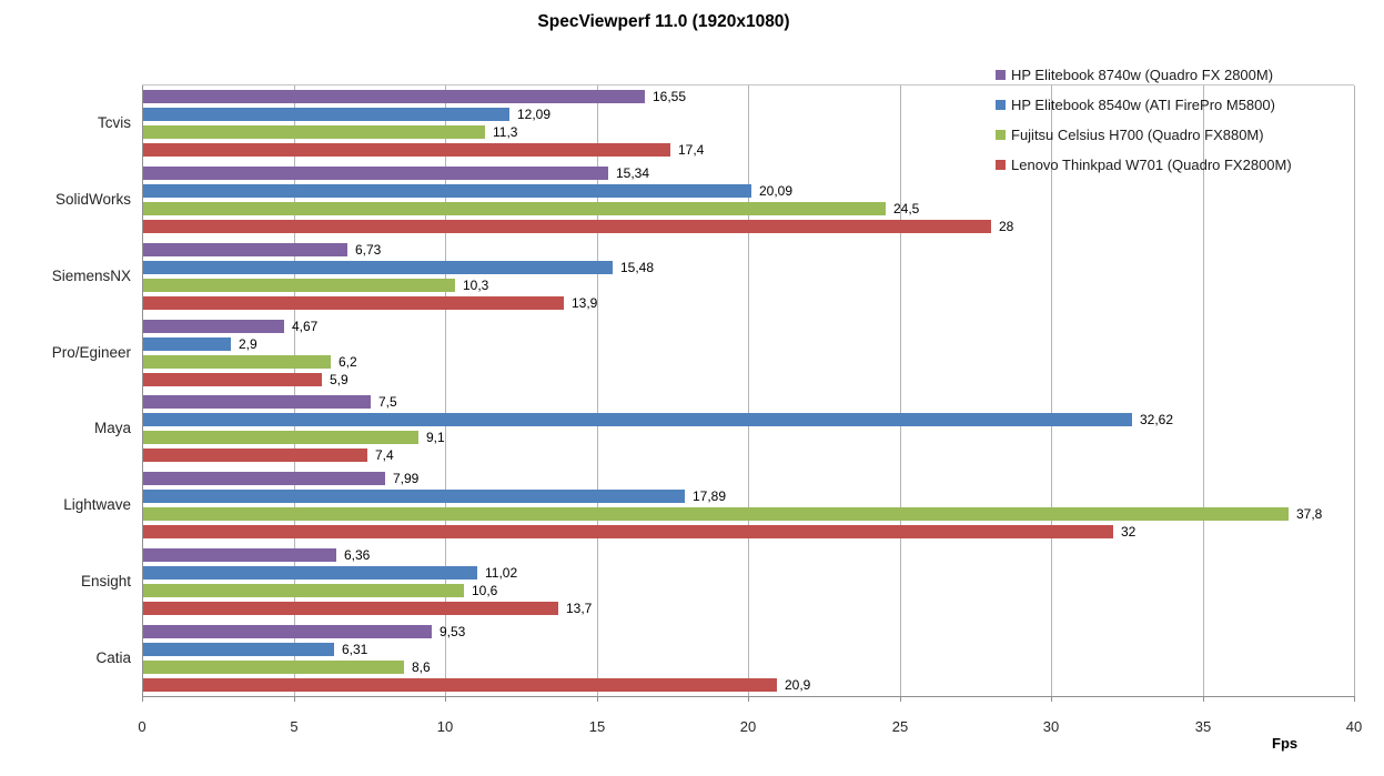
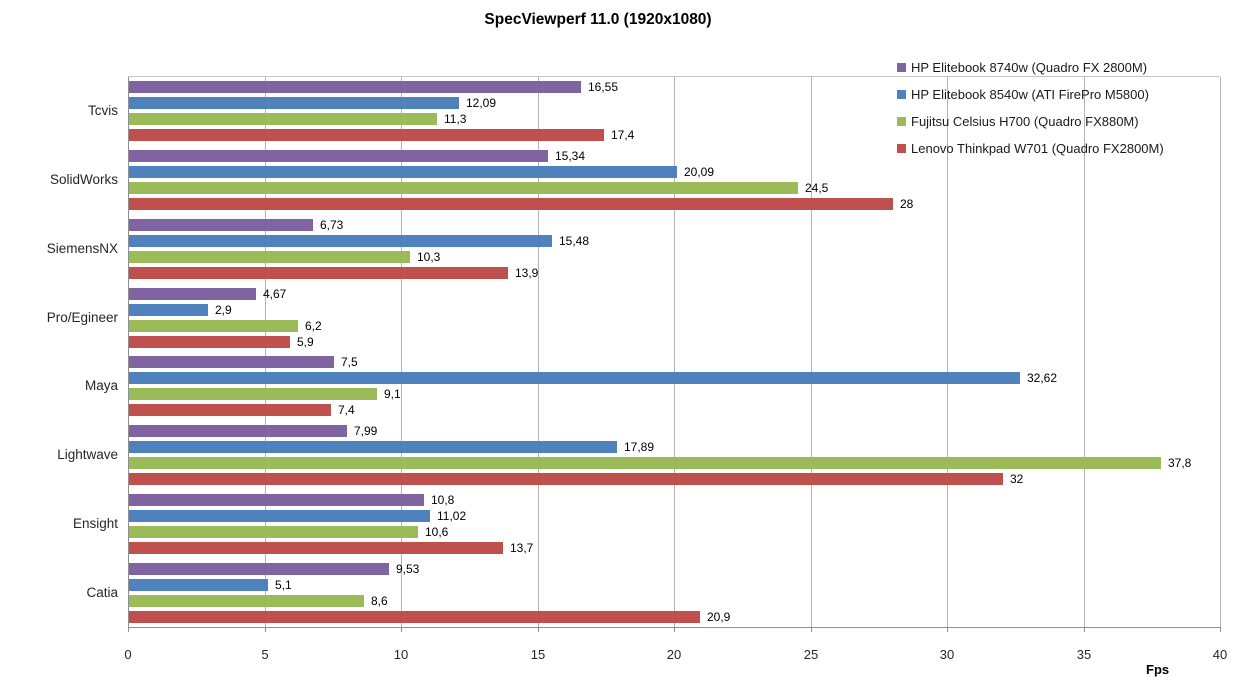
HP Elitebook 8740w (Quadro FX 2800M)/Ensight: 6,36 -> 10,8
HP Elitebook 8540w (ATI FirePro M5800)/Catia: 6,31 -> 5,1
